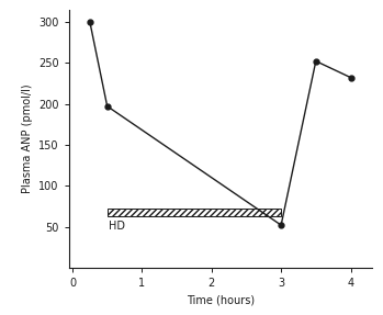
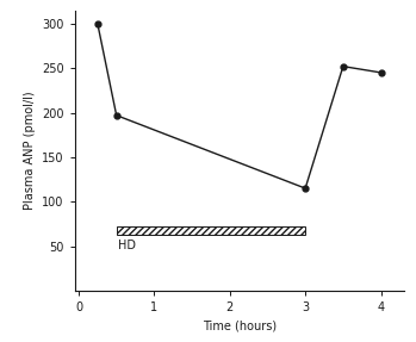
3: 52 -> 115
4: 232 -> 245
